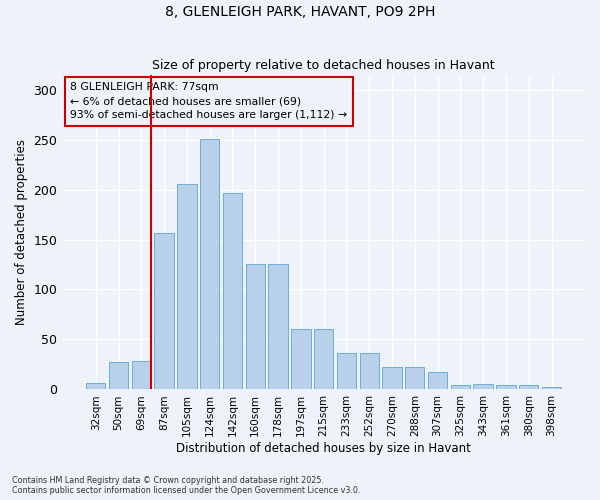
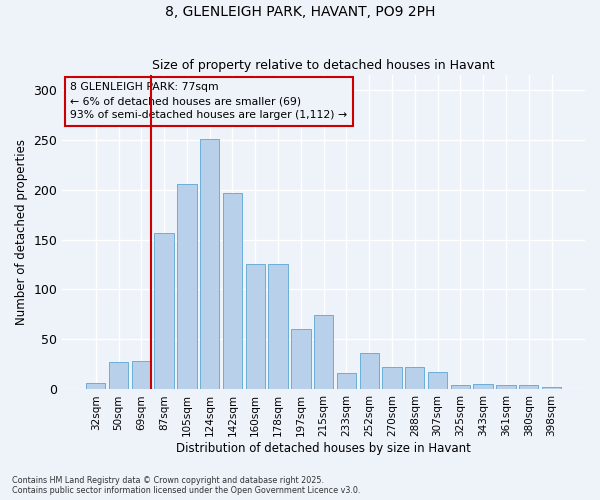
215sqm: 60 -> 74
233sqm: 36 -> 16
